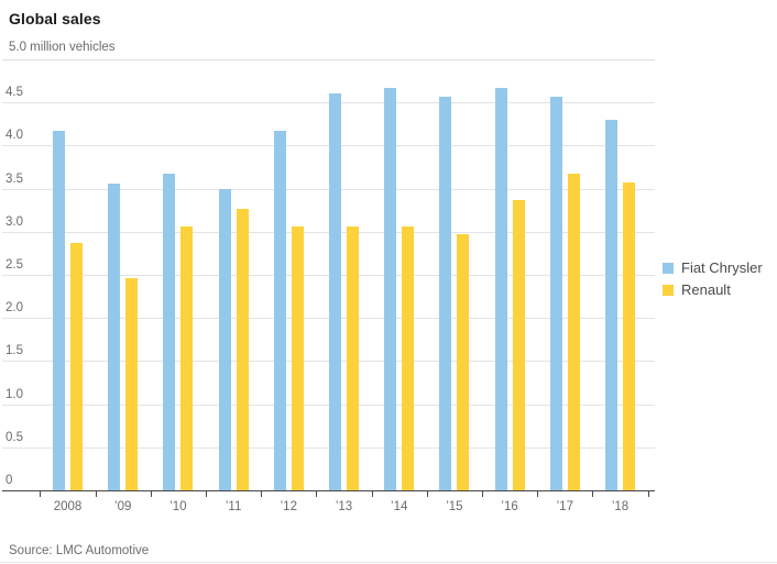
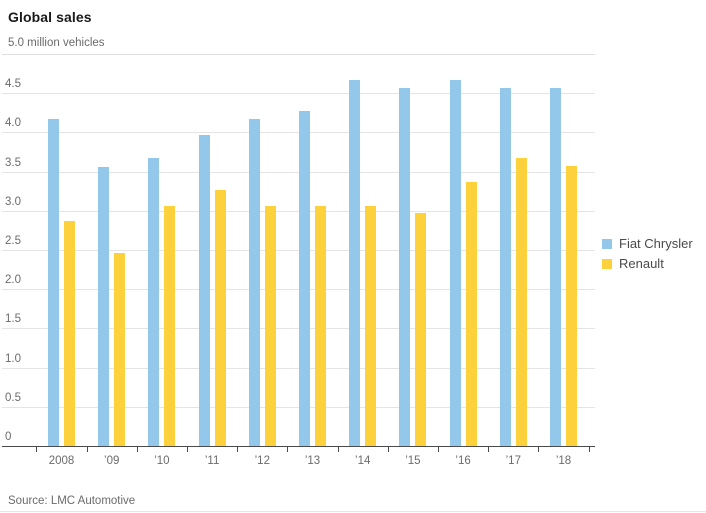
Fiat Chrysler/’11: 3.5 -> 4.0
Fiat Chrysler/’13: 4.6 -> 4.3
Fiat Chrysler/’18: 4.3 -> 4.6
